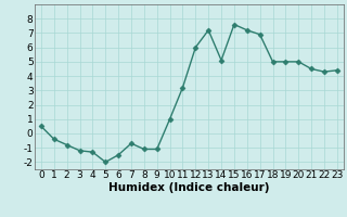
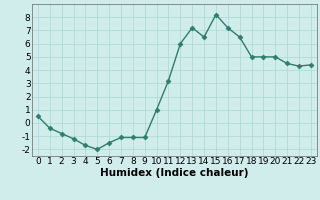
4: -1.3 -> -1.7
7: -0.7 -> -1.1
14: 5.1 -> 6.5
15: 7.6 -> 8.2
17: 6.9 -> 6.5
